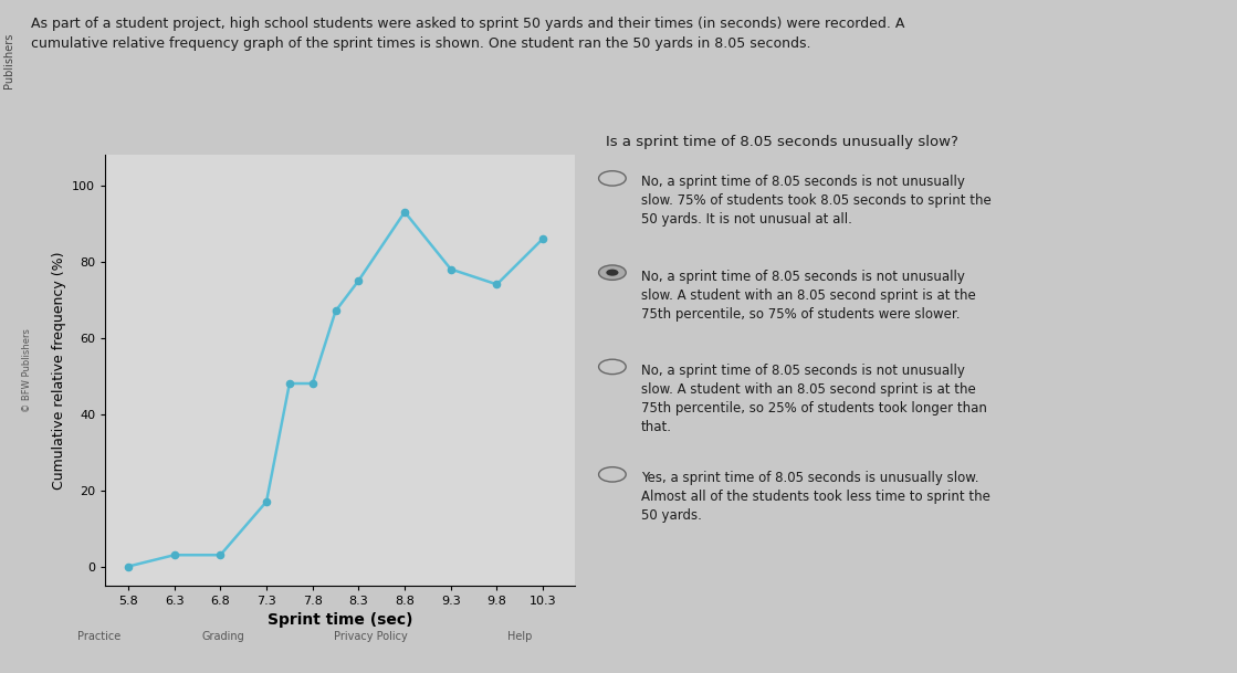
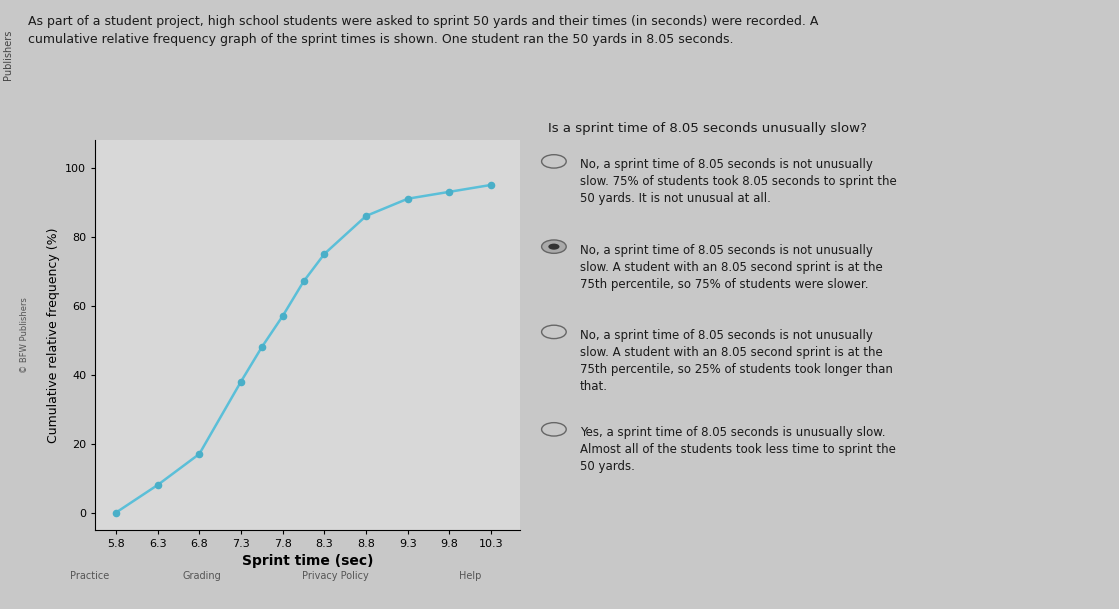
6.3: 3 -> 8
6.8: 3 -> 17
7.3: 17 -> 38
7.8: 48 -> 57
8.8: 93 -> 86
9.3: 78 -> 91
9.8: 74 -> 93
10.3: 86 -> 95
